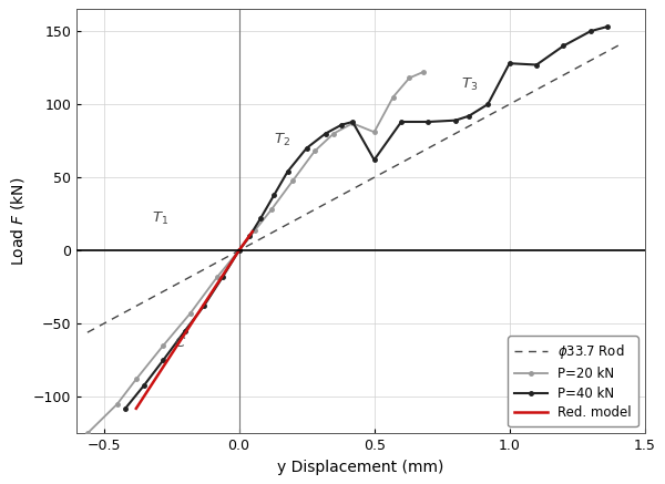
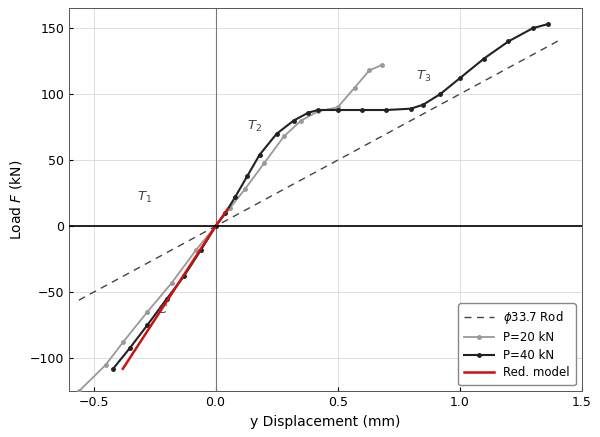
P=20 kN/0.5: 81 -> 90
P=40 kN/0.5: 62 -> 88
P=40 kN/1.0: 128 -> 112
